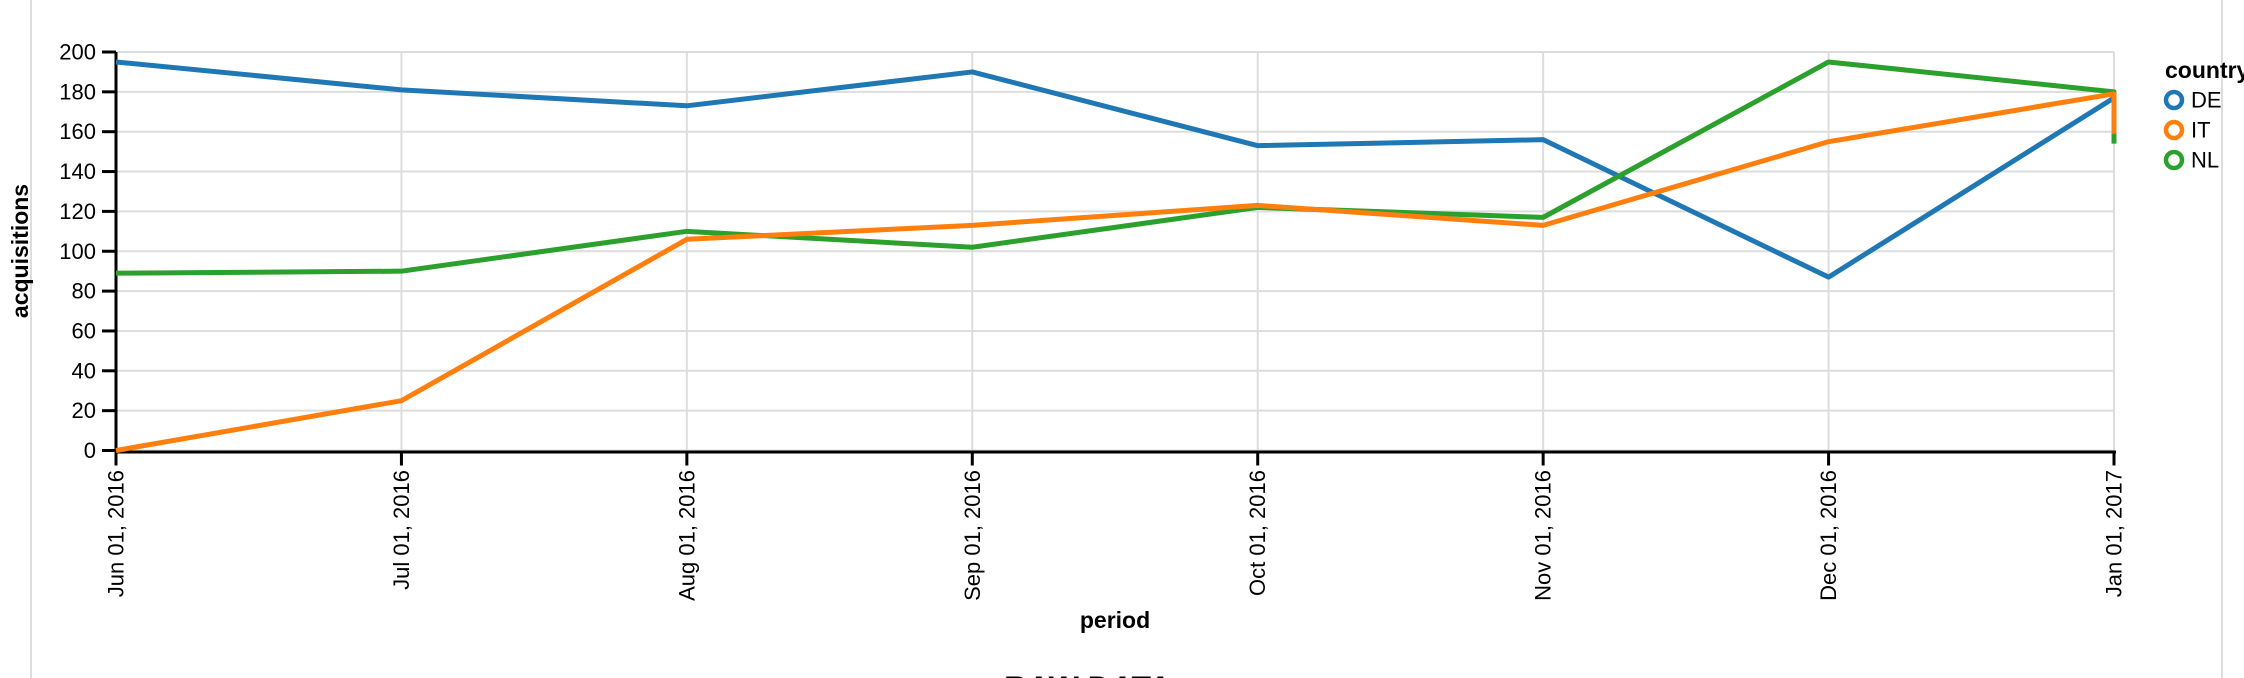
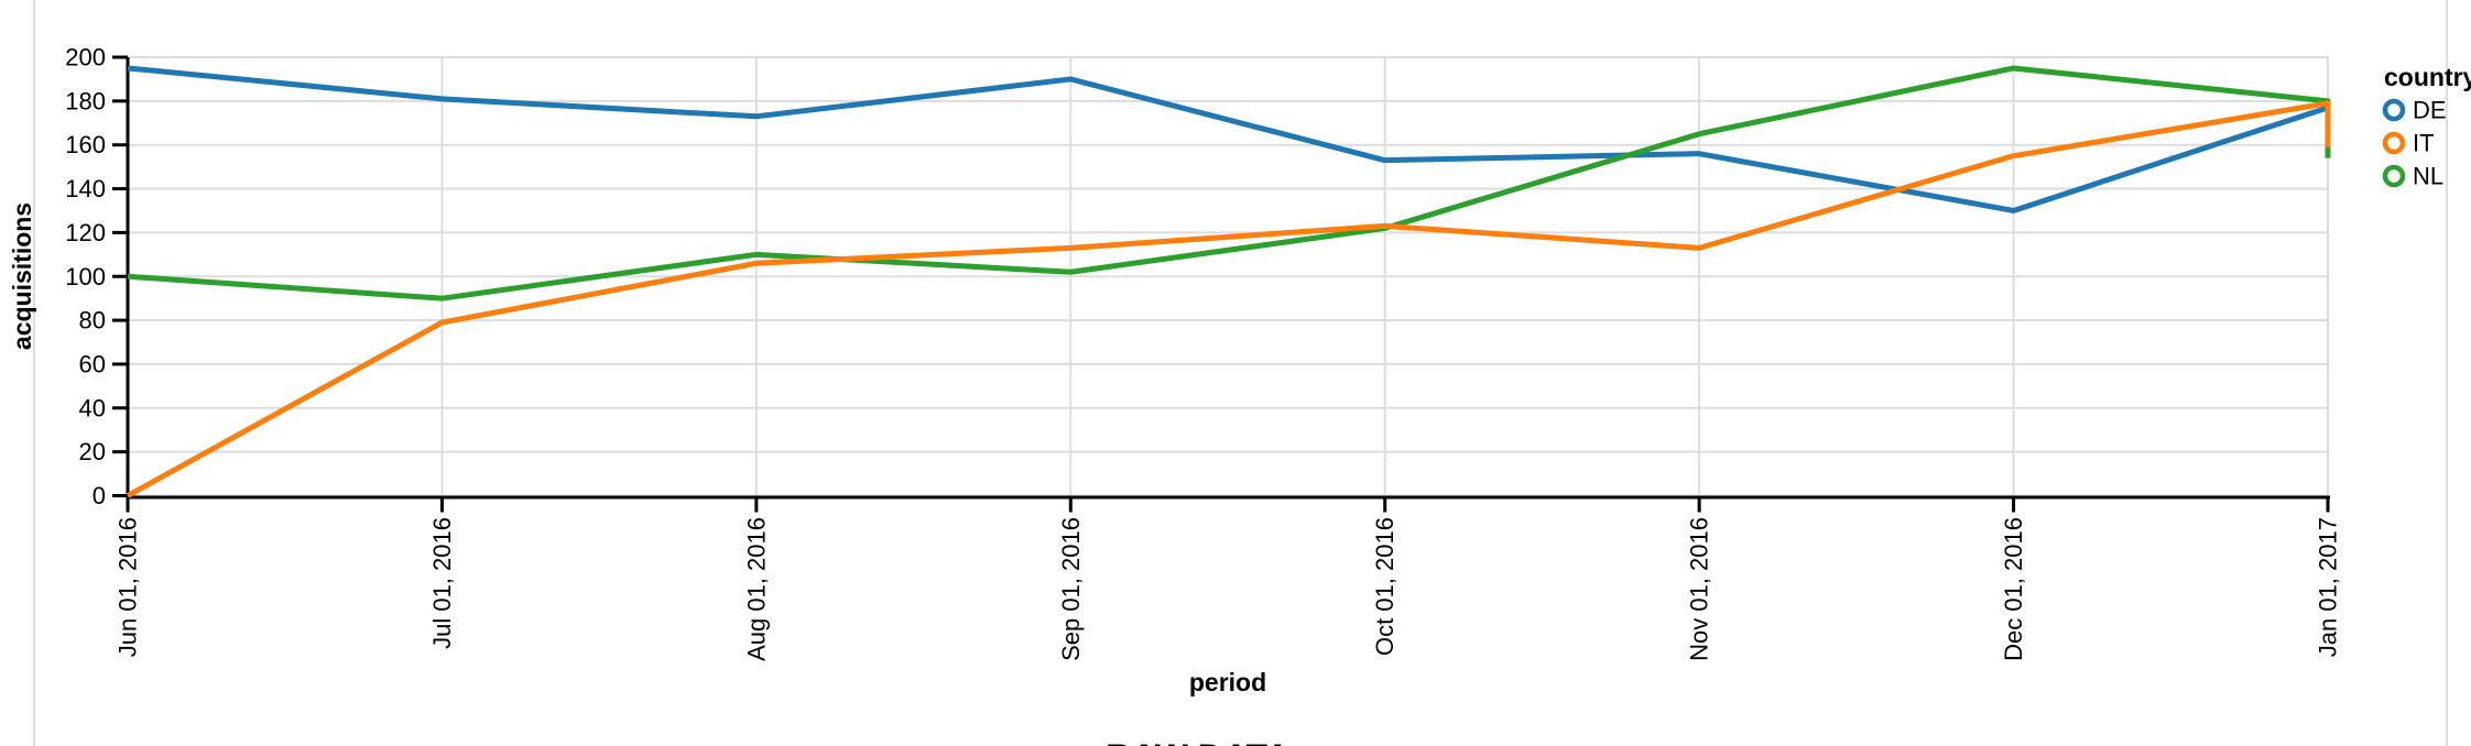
NL/Jun 01, 2016: 89 -> 100
IT/Jul 01, 2016: 25 -> 79
NL/Nov 01, 2016: 117 -> 165
DE/Dec 01, 2016: 87 -> 130
